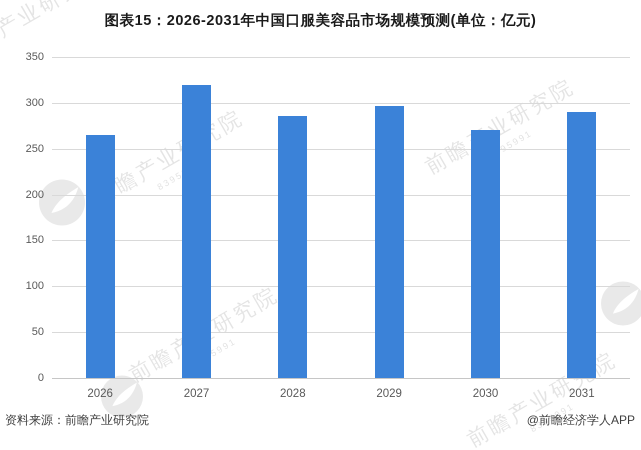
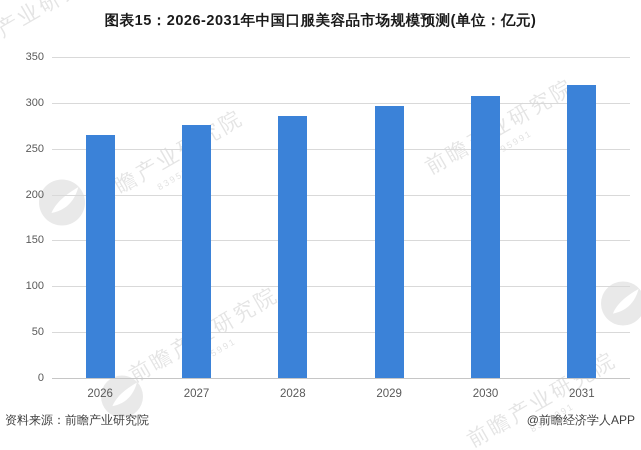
2027: 320 -> 280
2030: 270 -> 310
2031: 290 -> 320
